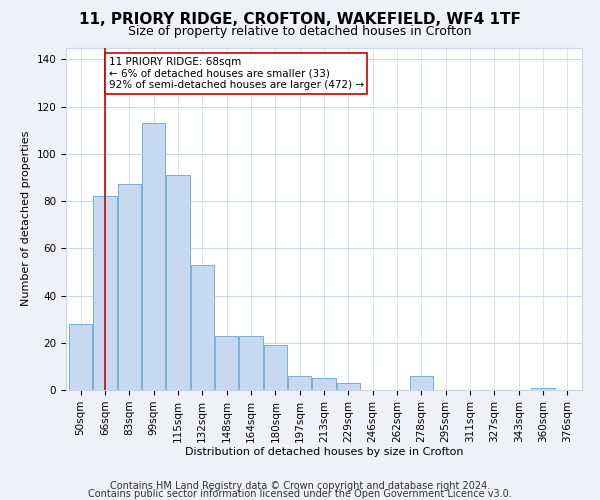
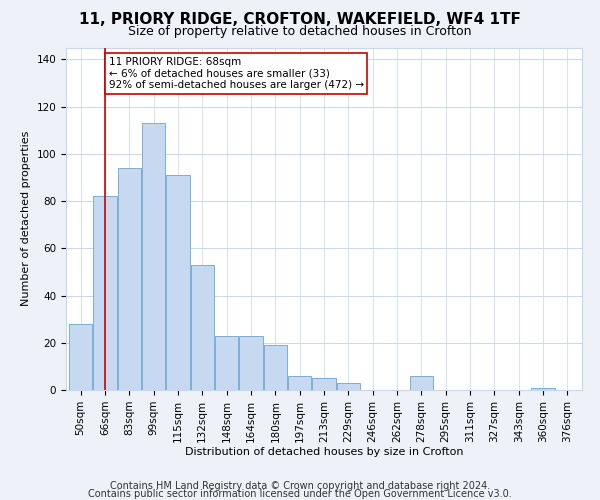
83sqm: 87 -> 94
